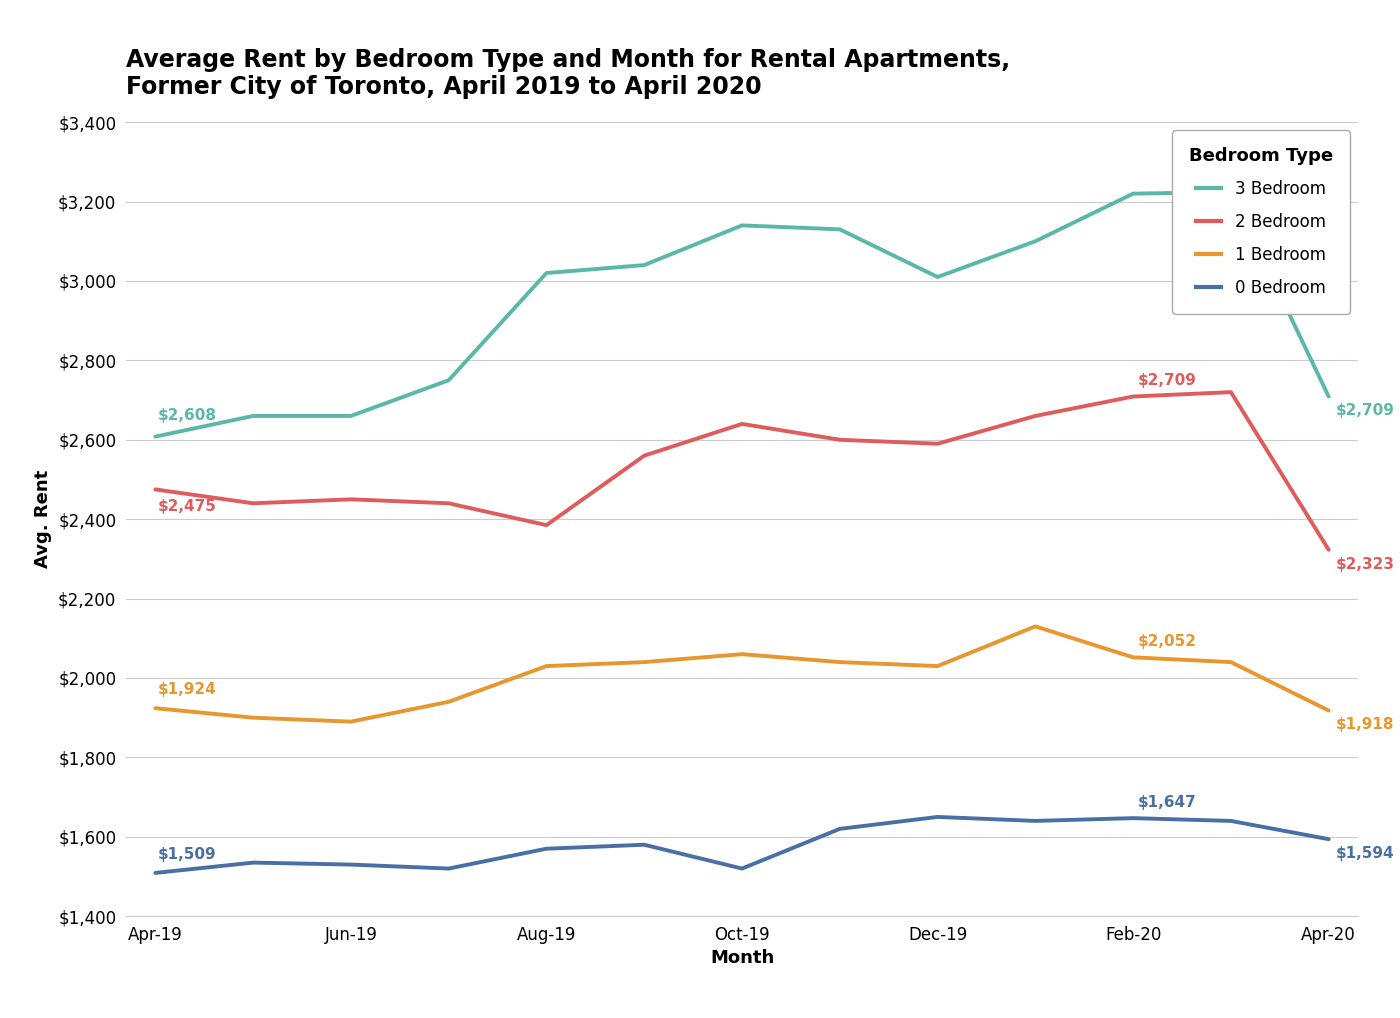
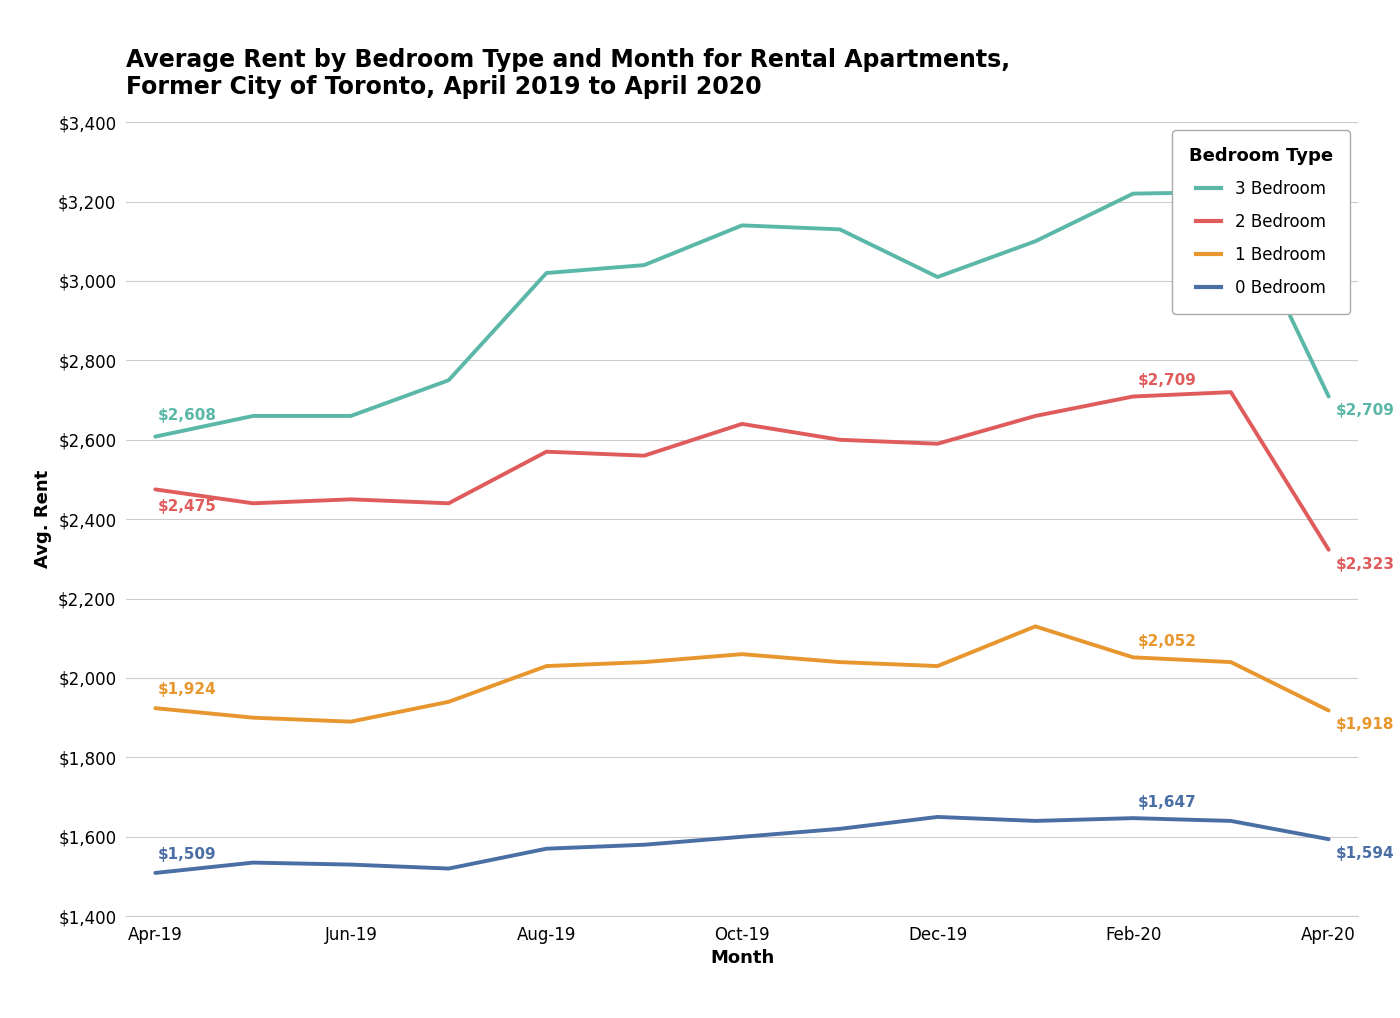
2 Bedroom/Aug-19: $2,385 -> $2,570
0 Bedroom/Oct-19: $1,520 -> $1,600
